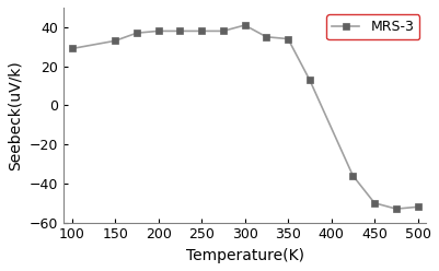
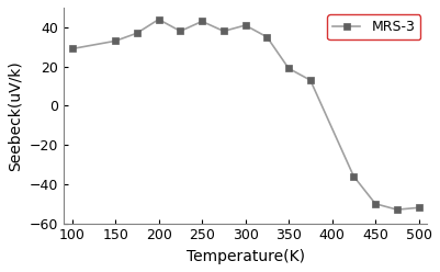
200: 38 -> 44
250: 38 -> 43
350: 34 -> 19
